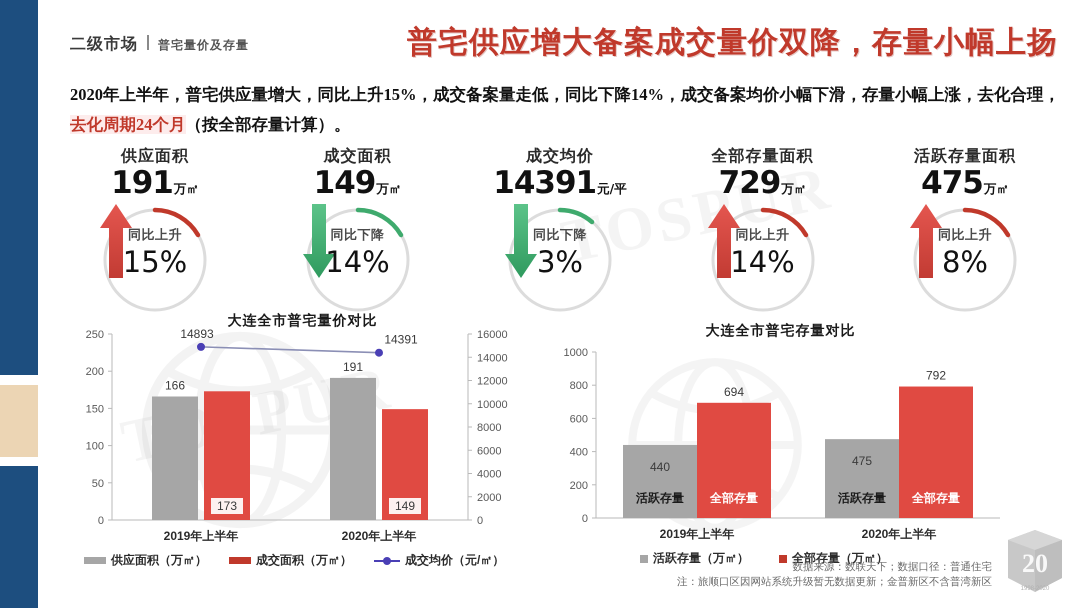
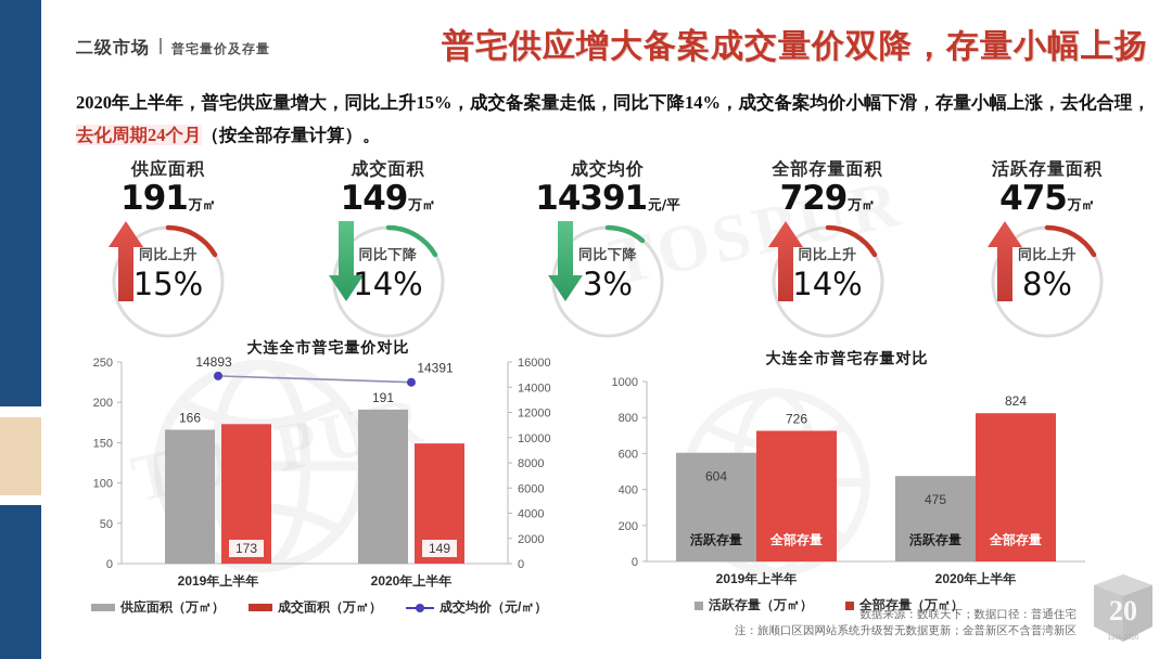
大连全市普宅存量对比/活跃存量（万㎡）/2019年上半年: 440 -> 604
大连全市普宅存量对比/全部存量（万㎡）/2019年上半年: 694 -> 726
大连全市普宅存量对比/全部存量（万㎡）/2020年上半年: 792 -> 824
